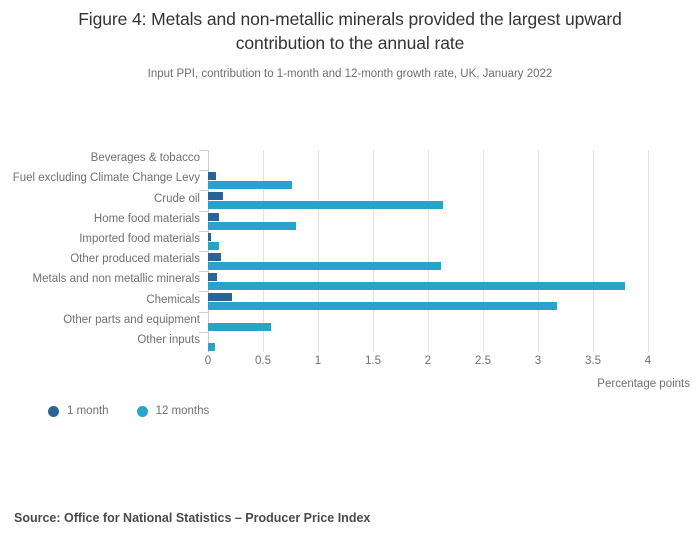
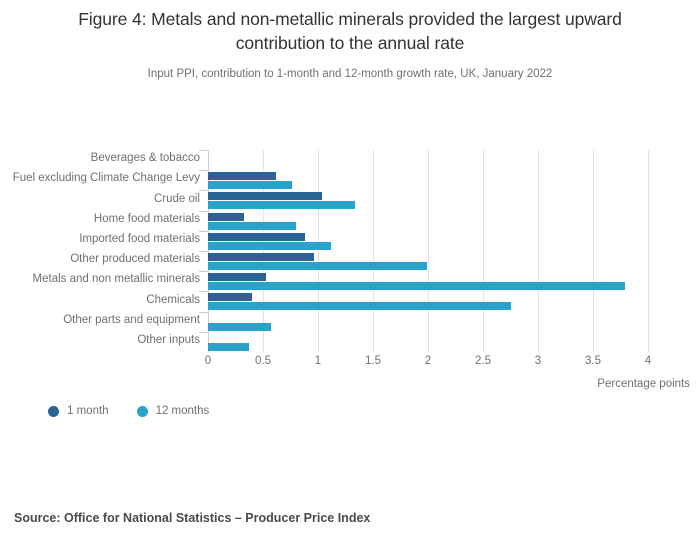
1 month/Fuel excluding Climate Change Levy: 0.07 -> 0.62
1 month/Crude oil: 0.14 -> 1.04
12 months/Crude oil: 2.14 -> 1.34
1 month/Home food materials: 0.10 -> 0.33
1 month/Imported food materials: 0.03 -> 0.88
12 months/Imported food materials: 0.10 -> 1.12
1 month/Other produced materials: 0.12 -> 0.96
12 months/Other produced materials: 2.12 -> 1.99
1 month/Metals and non metallic minerals: 0.08 -> 0.53
1 month/Chemicals: 0.22 -> 0.40
12 months/Chemicals: 3.17 -> 2.75
12 months/Other inputs: 0.06 -> 0.37
